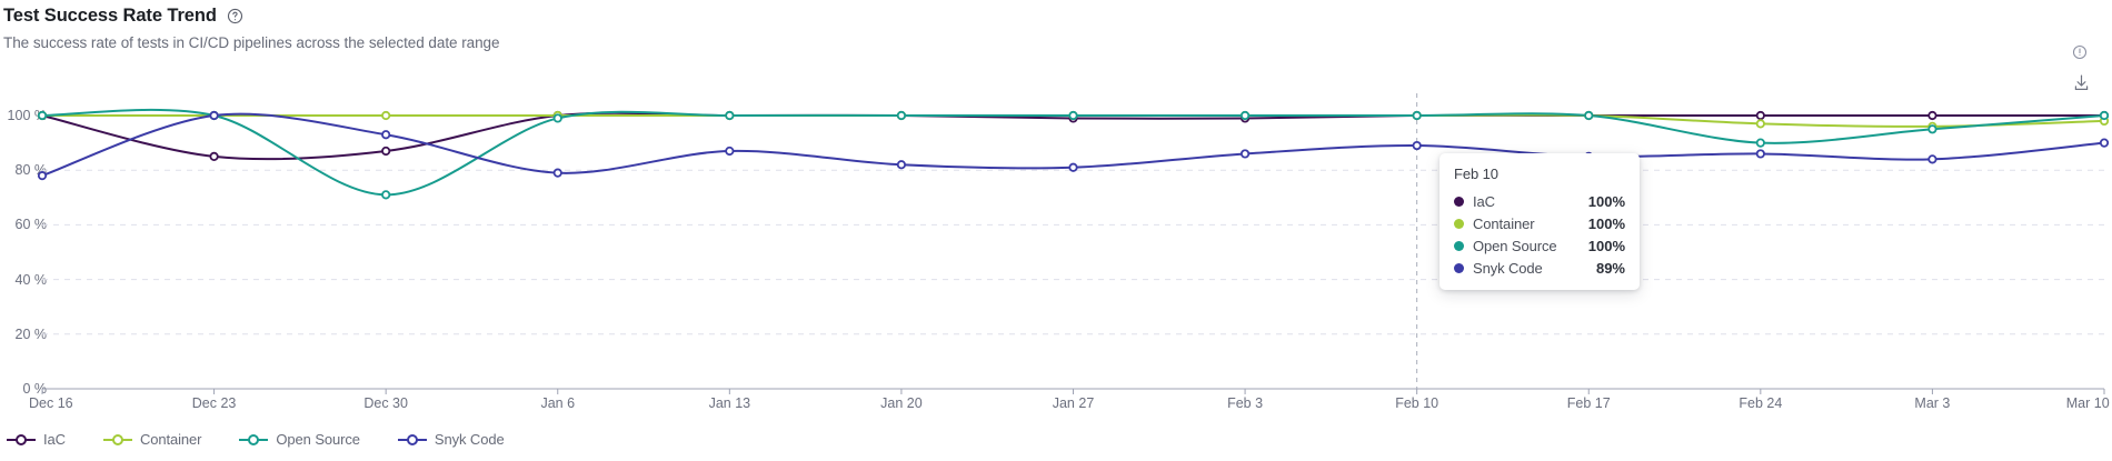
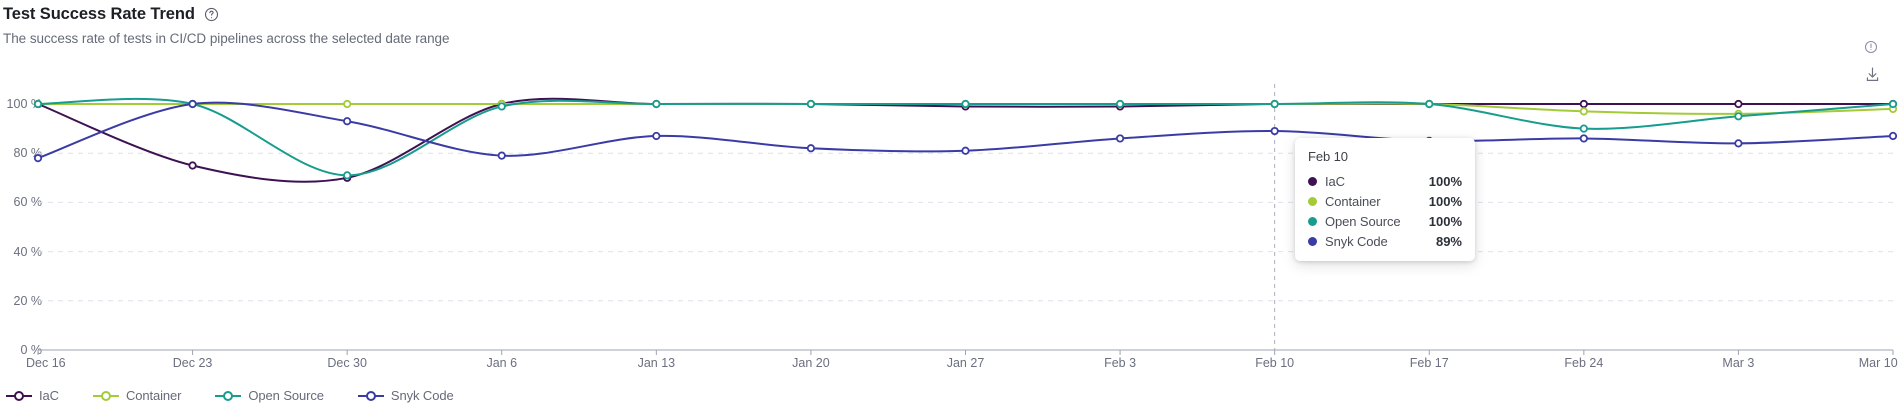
IaC/Dec 23: 85% -> 75%
IaC/Dec 30: 87% -> 70%
Snyk Code/Mar 10: 90% -> 87%
